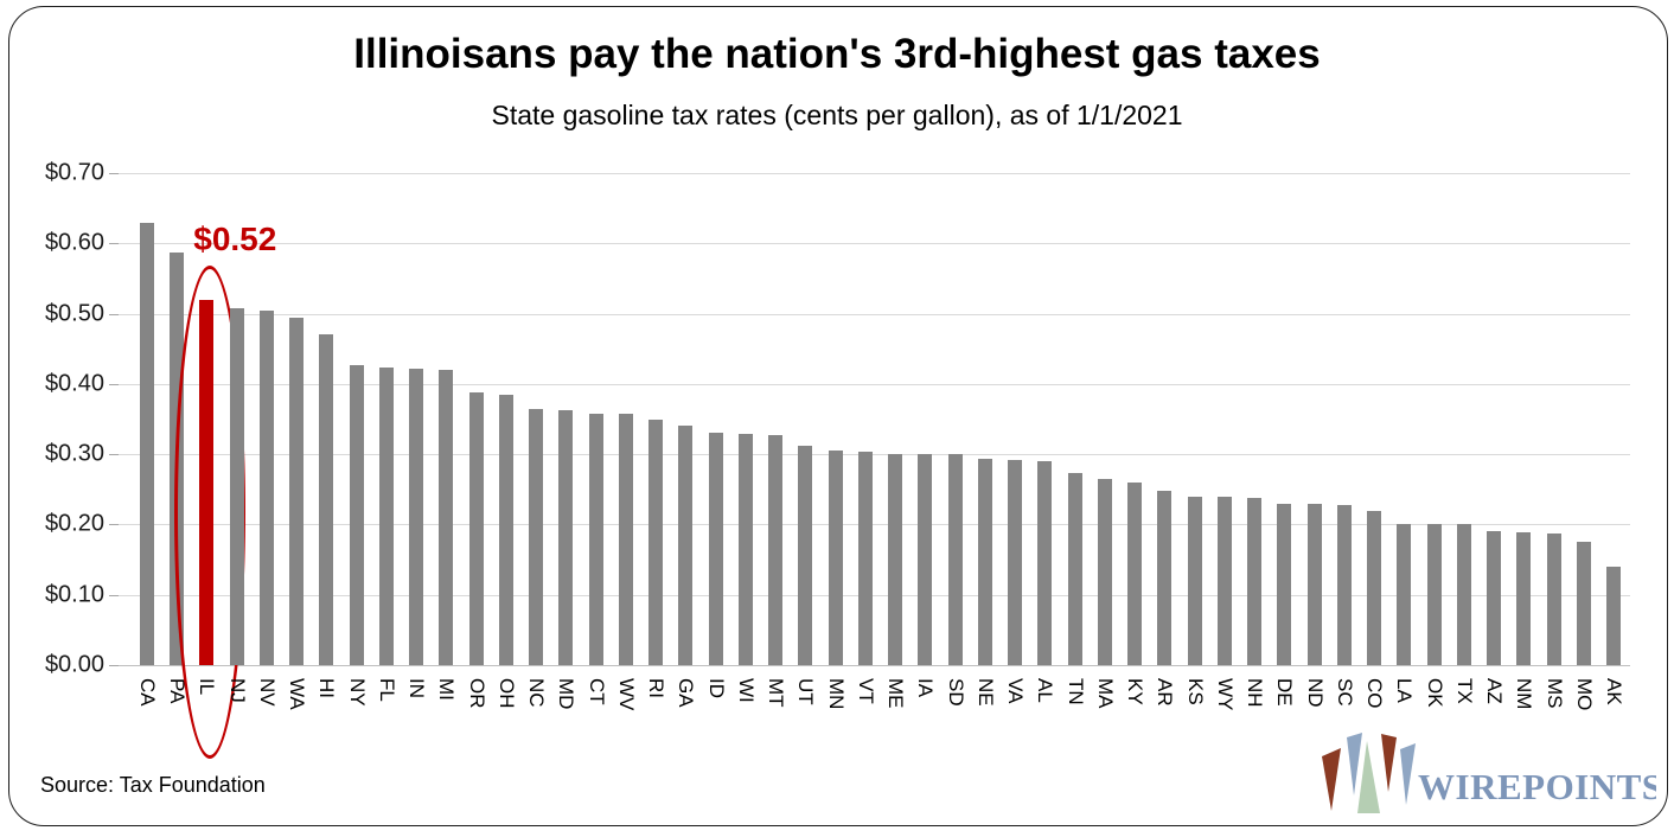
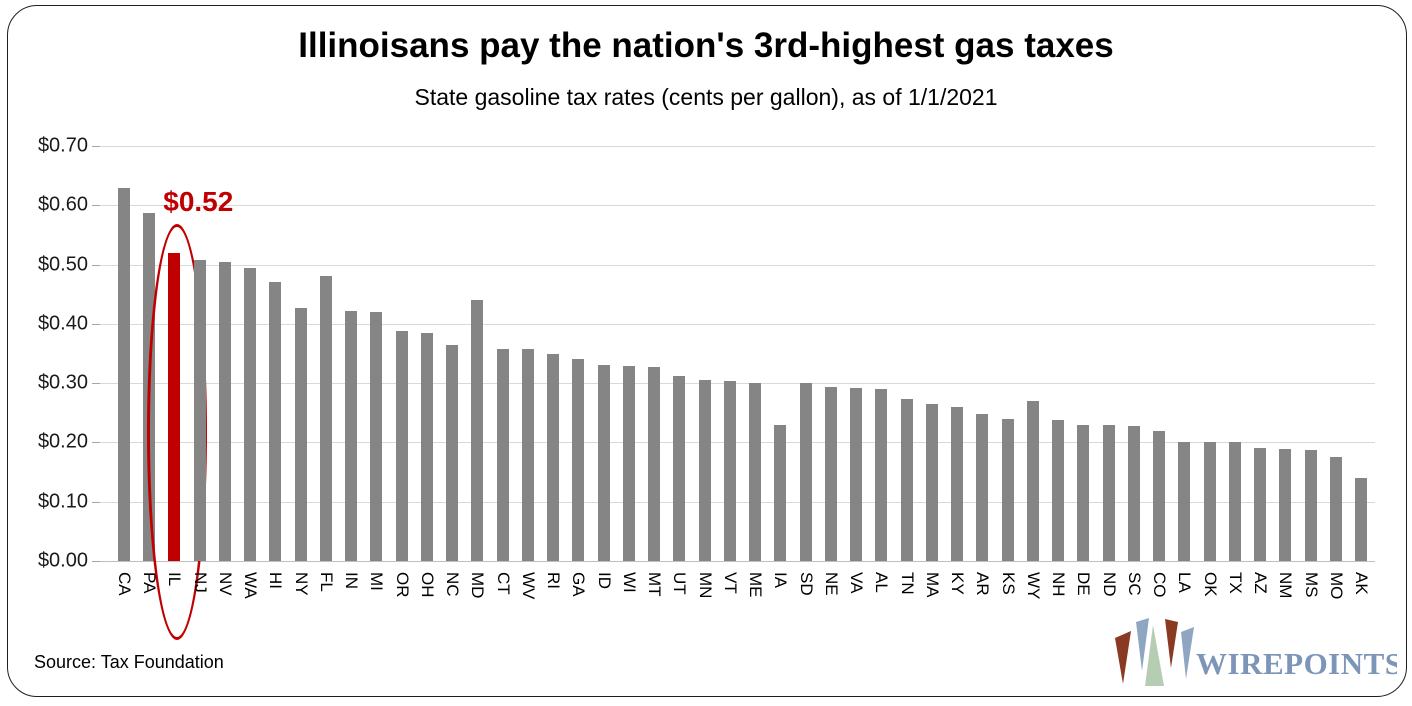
FL: $0.42 -> $0.48
MD: $0.36 -> $0.44
IA: $0.30 -> $0.23
WY: $0.24 -> $0.27
